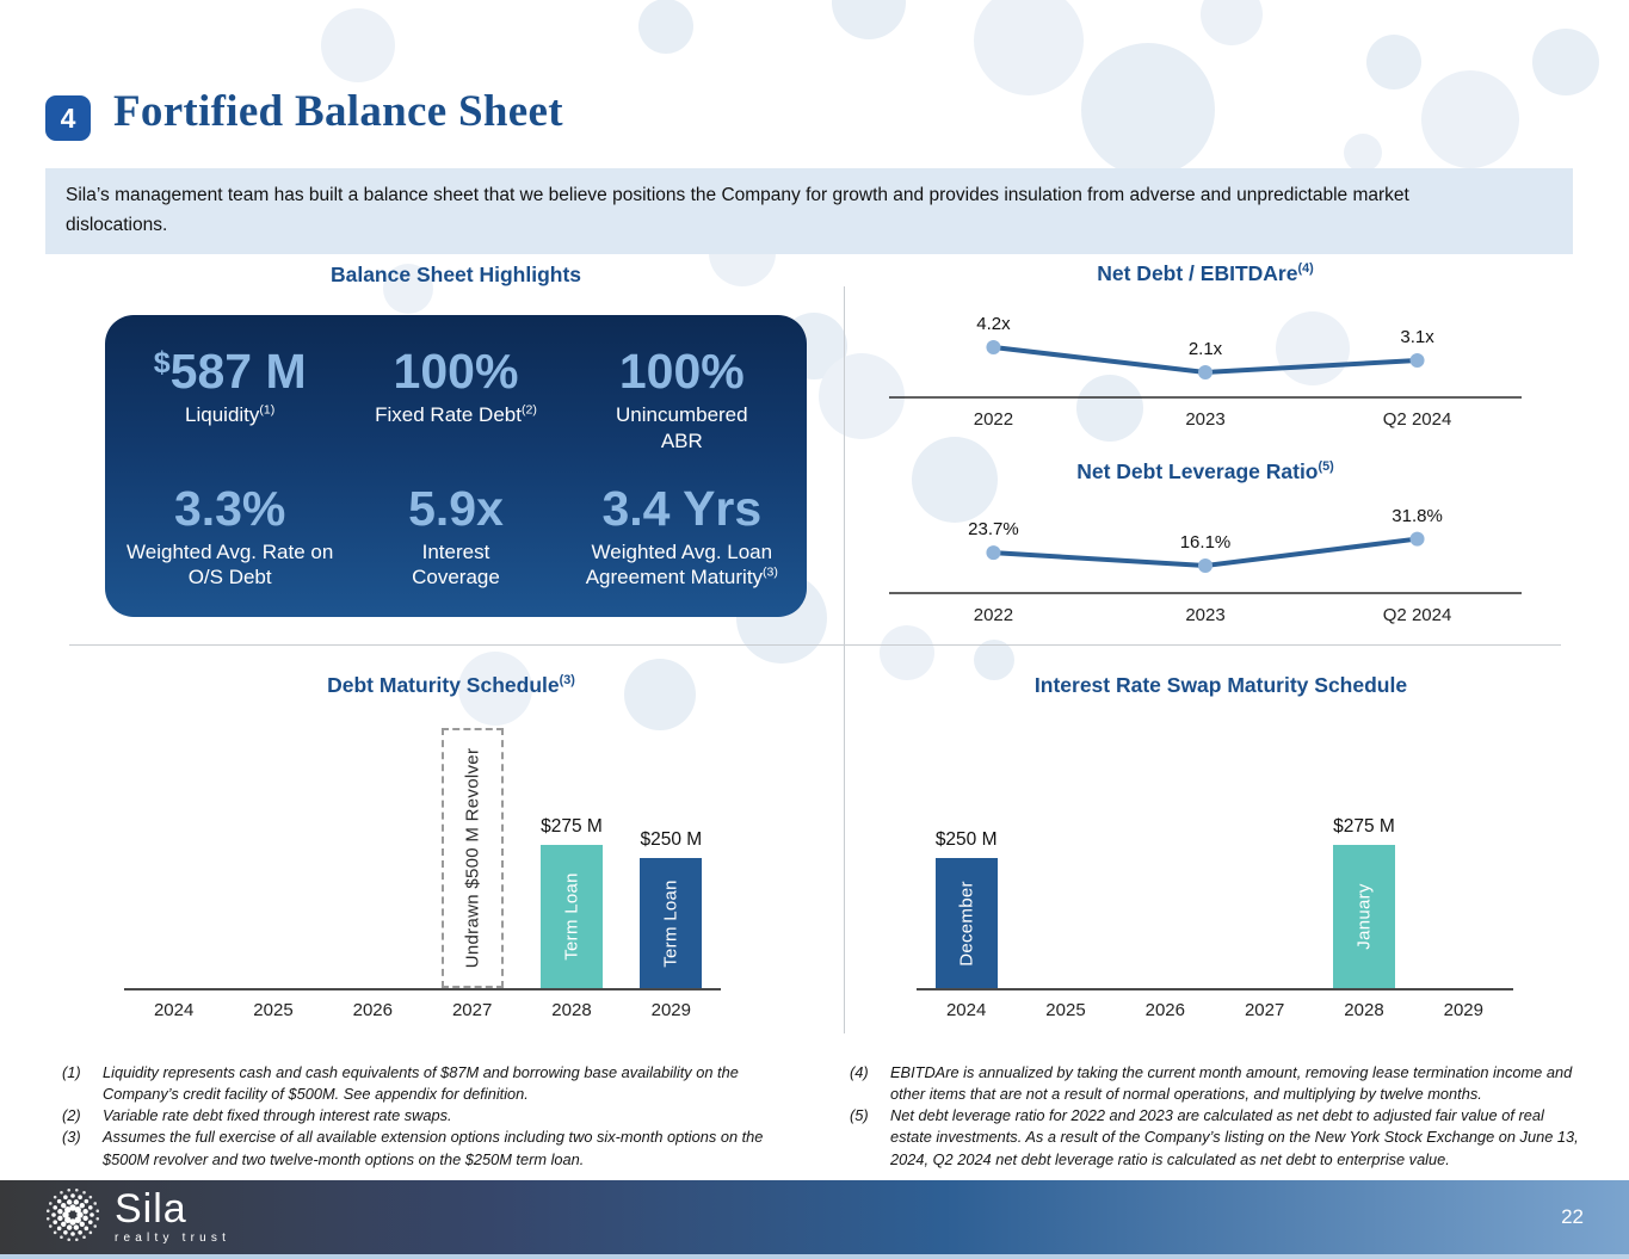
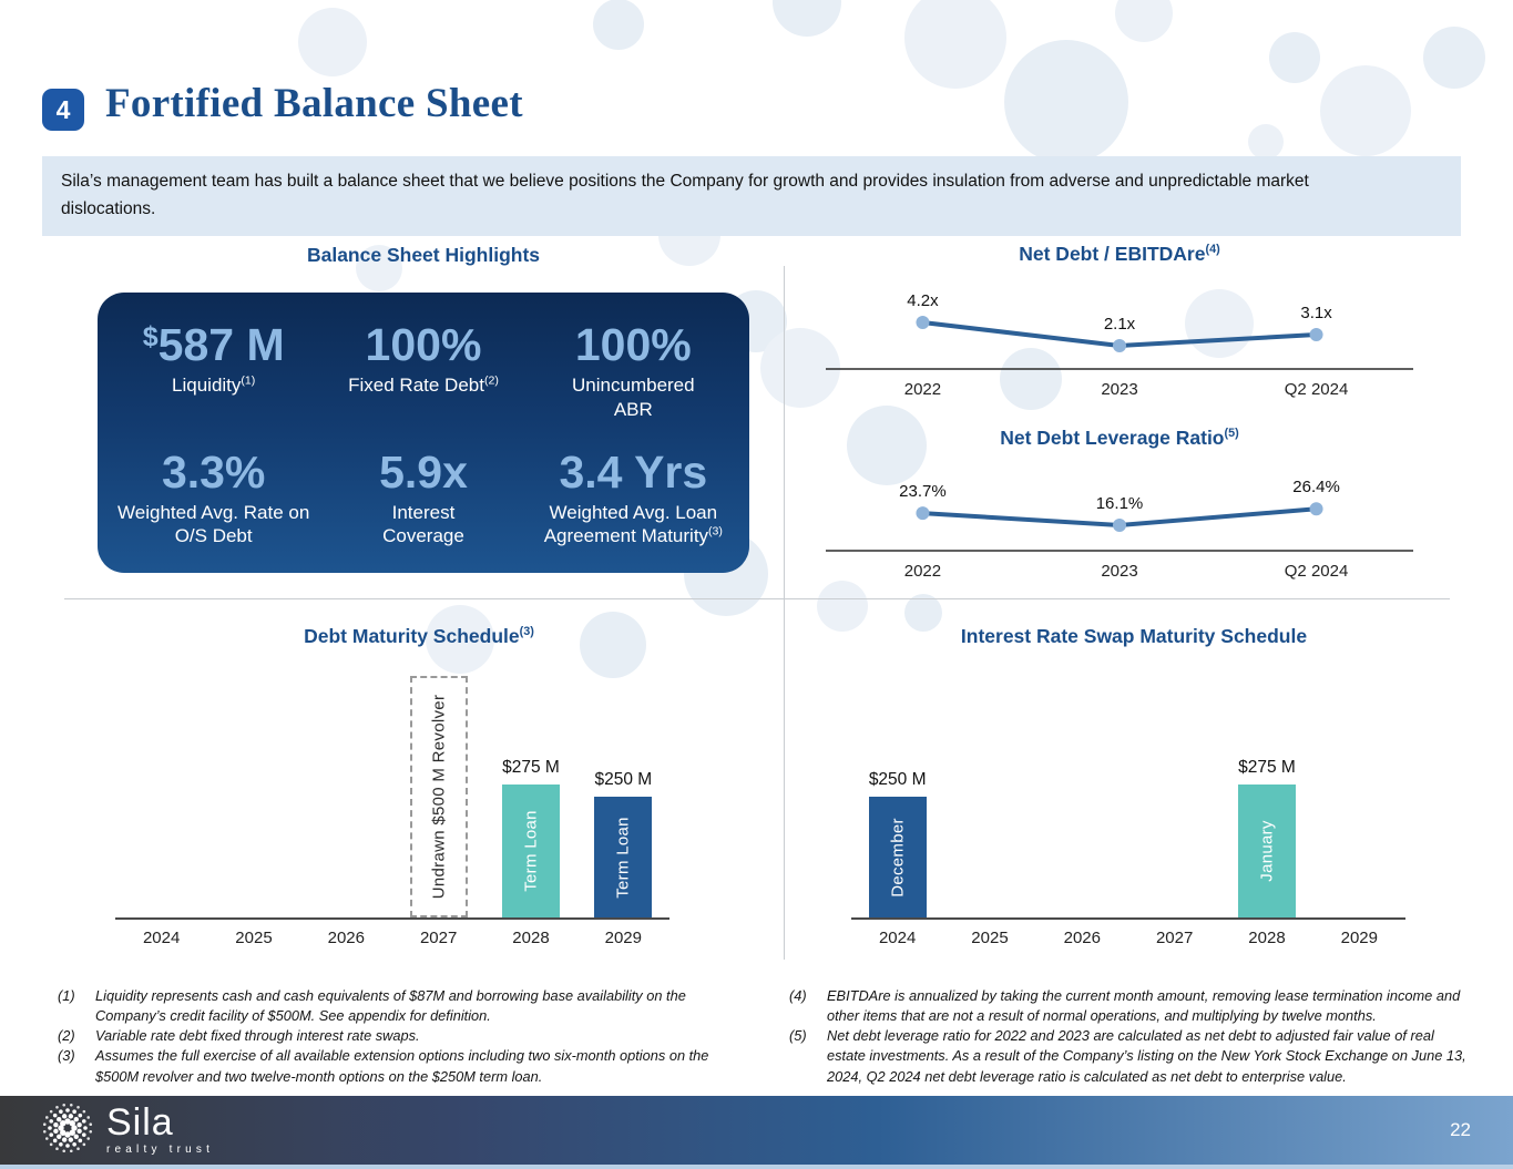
Net Debt Leverage Ratio/Q2 2024: 31.8% -> 26.4%
